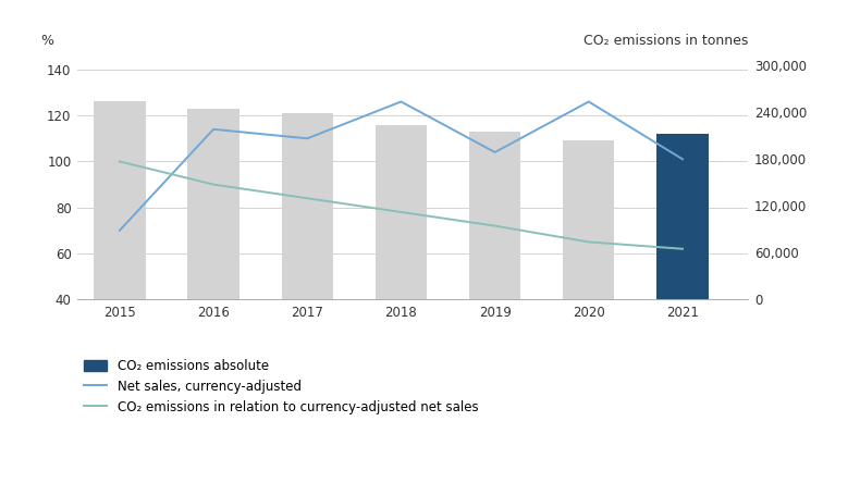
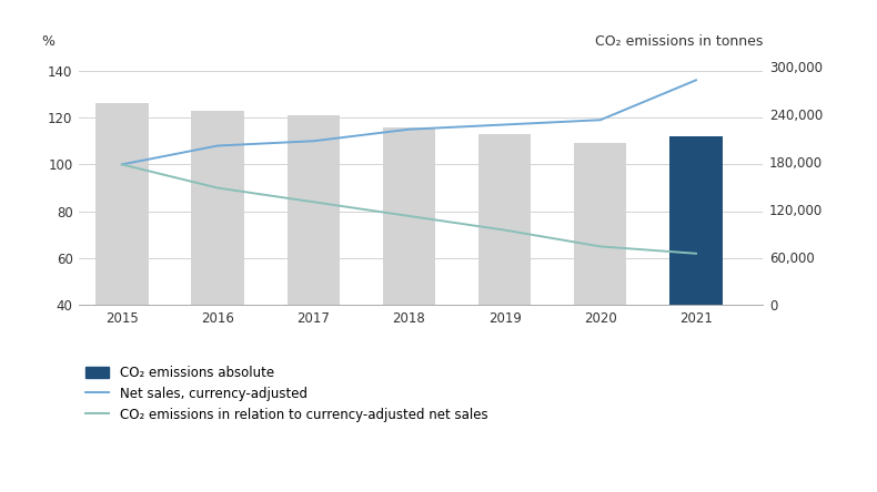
Net sales, currency-adjusted/2015: 70 -> 100
Net sales, currency-adjusted/2016: 114 -> 108
Net sales, currency-adjusted/2018: 126 -> 115
Net sales, currency-adjusted/2019: 104 -> 117
Net sales, currency-adjusted/2020: 126 -> 119
Net sales, currency-adjusted/2021: 101 -> 136
